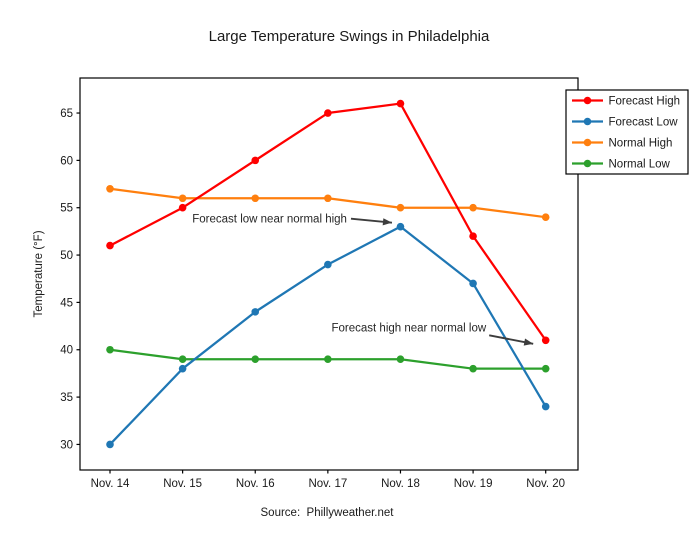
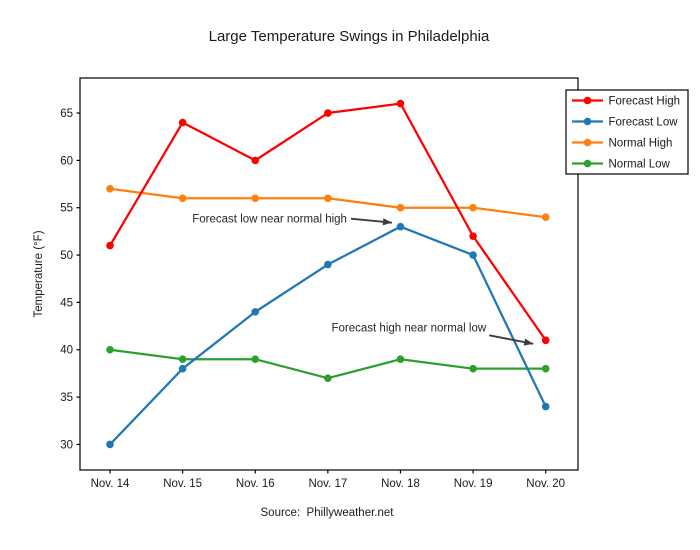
Forecast High/Nov. 15: 55 -> 64
Normal Low/Nov. 17: 39 -> 37
Forecast Low/Nov. 19: 47 -> 50
